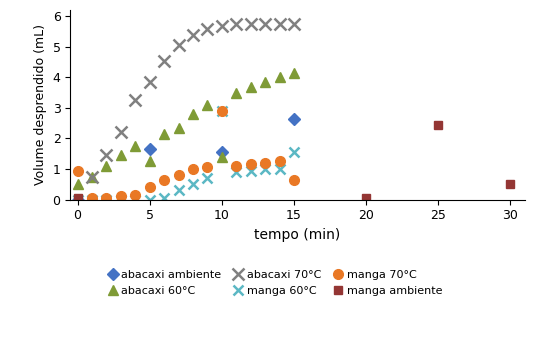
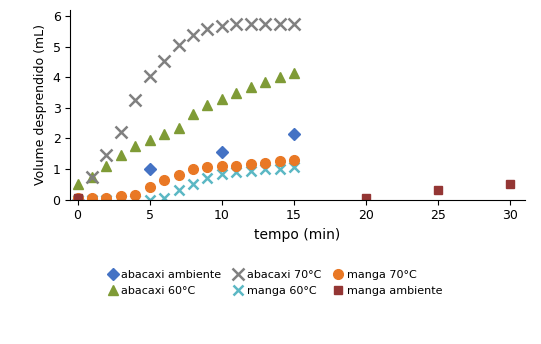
manga 70°C/0: 0.95 -> 0.05
abacaxi ambiente/5: 1.65 -> 1.00
abacaxi 60°C/5: 1.25 -> 1.95
abacaxi 70°C/5: 3.85 -> 4.05
abacaxi 60°C/10: 1.40 -> 3.30
manga 60°C/10: 2.90 -> 0.85
manga 70°C/10: 2.90 -> 1.10
abacaxi ambiente/15: 2.65 -> 2.15
manga 60°C/15: 1.55 -> 1.05
manga 70°C/15: 0.65 -> 1.30
manga ambiente/25: 2.45 -> 0.30
